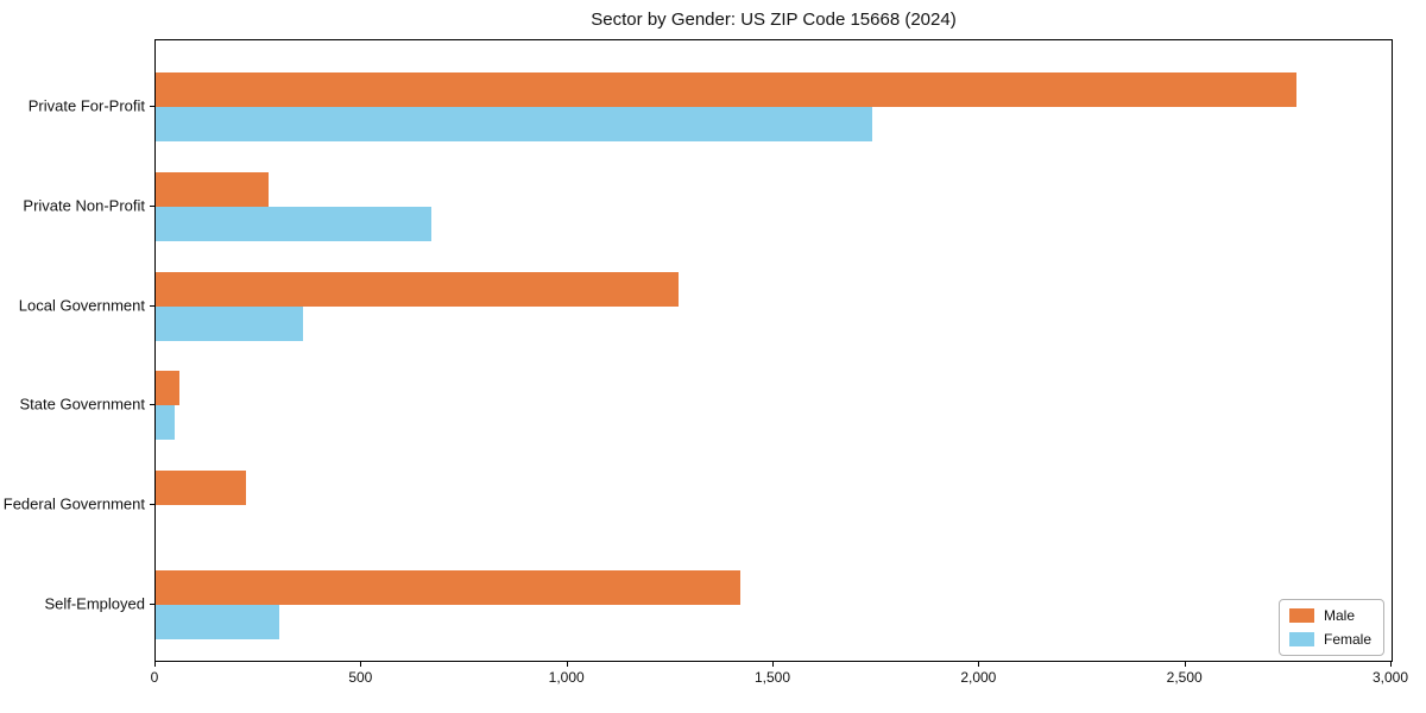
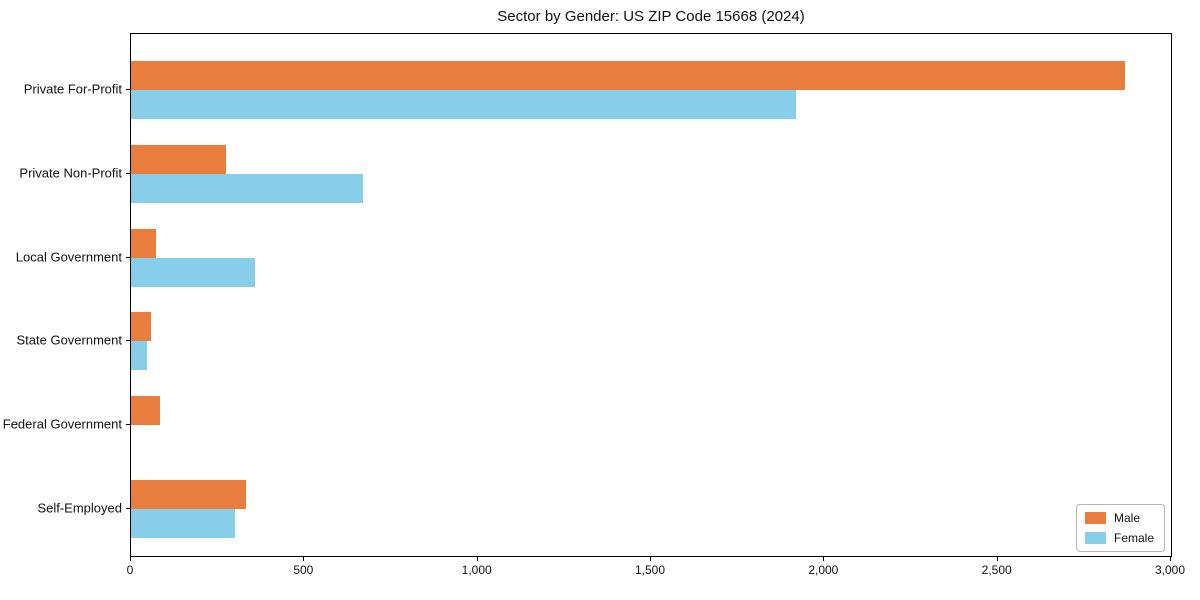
Male/Private For-Profit: 2770 -> 2870
Female/Private For-Profit: 1740 -> 1920
Male/Local Government: 1270 -> 70
Male/Federal Government: 220 -> 80
Male/Self-Employed: 1420 -> 330
